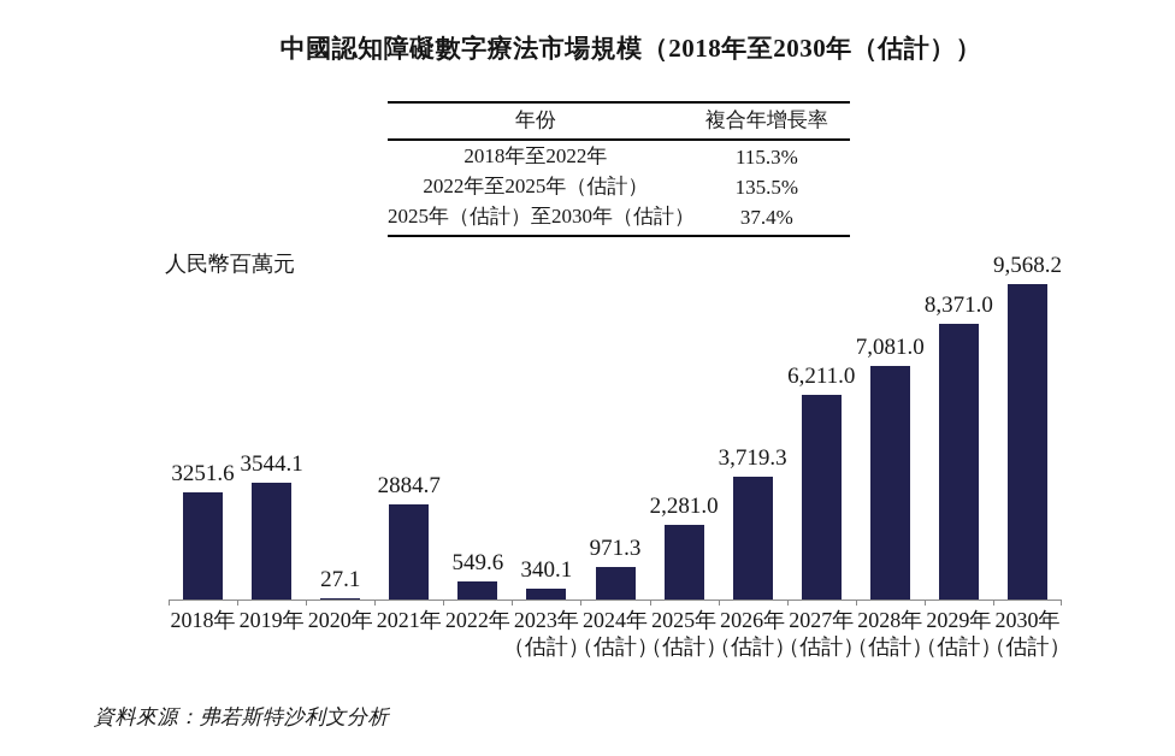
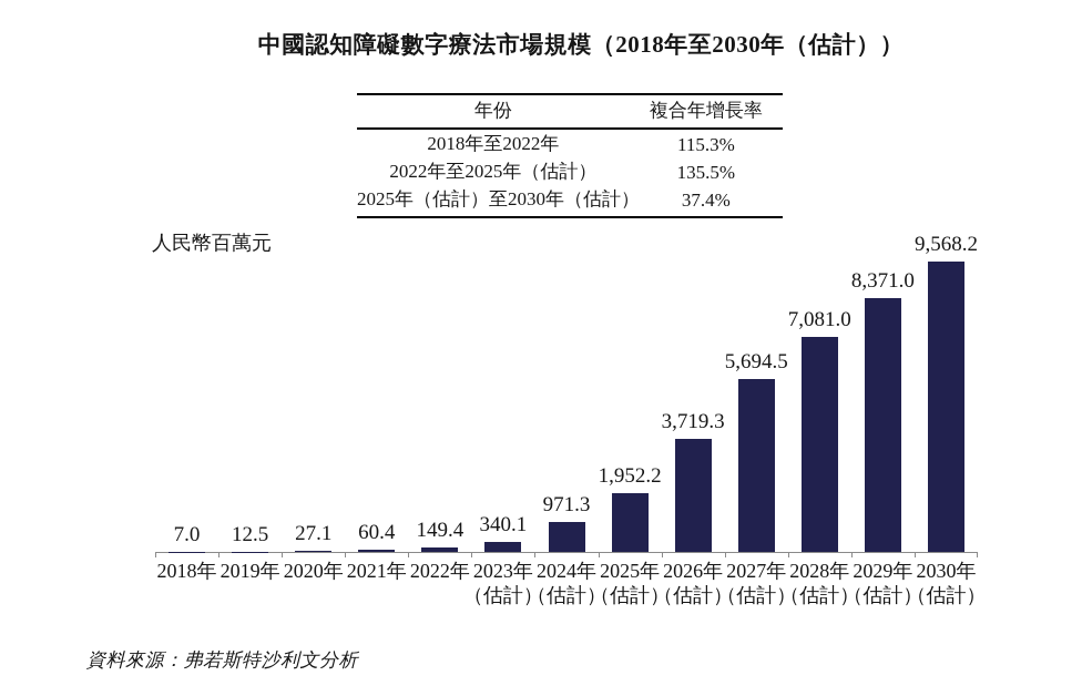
2018年: 3251.6 -> 7.0
2019年: 3544.1 -> 12.5
2021年: 2884.7 -> 60.4
2022年: 549.6 -> 149.4
2025年: 2,281.0 -> 1,952.2
2027年: 6,211.0 -> 5,694.5
